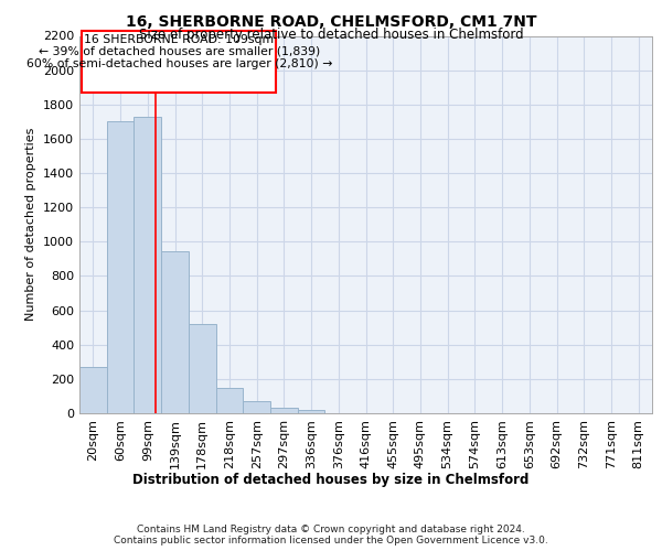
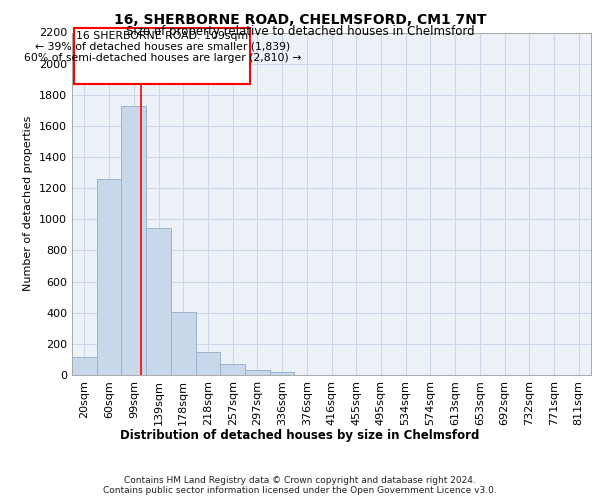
20sqm: 270 -> 120
60sqm: 1700 -> 1260
178sqm: 520 -> 400
